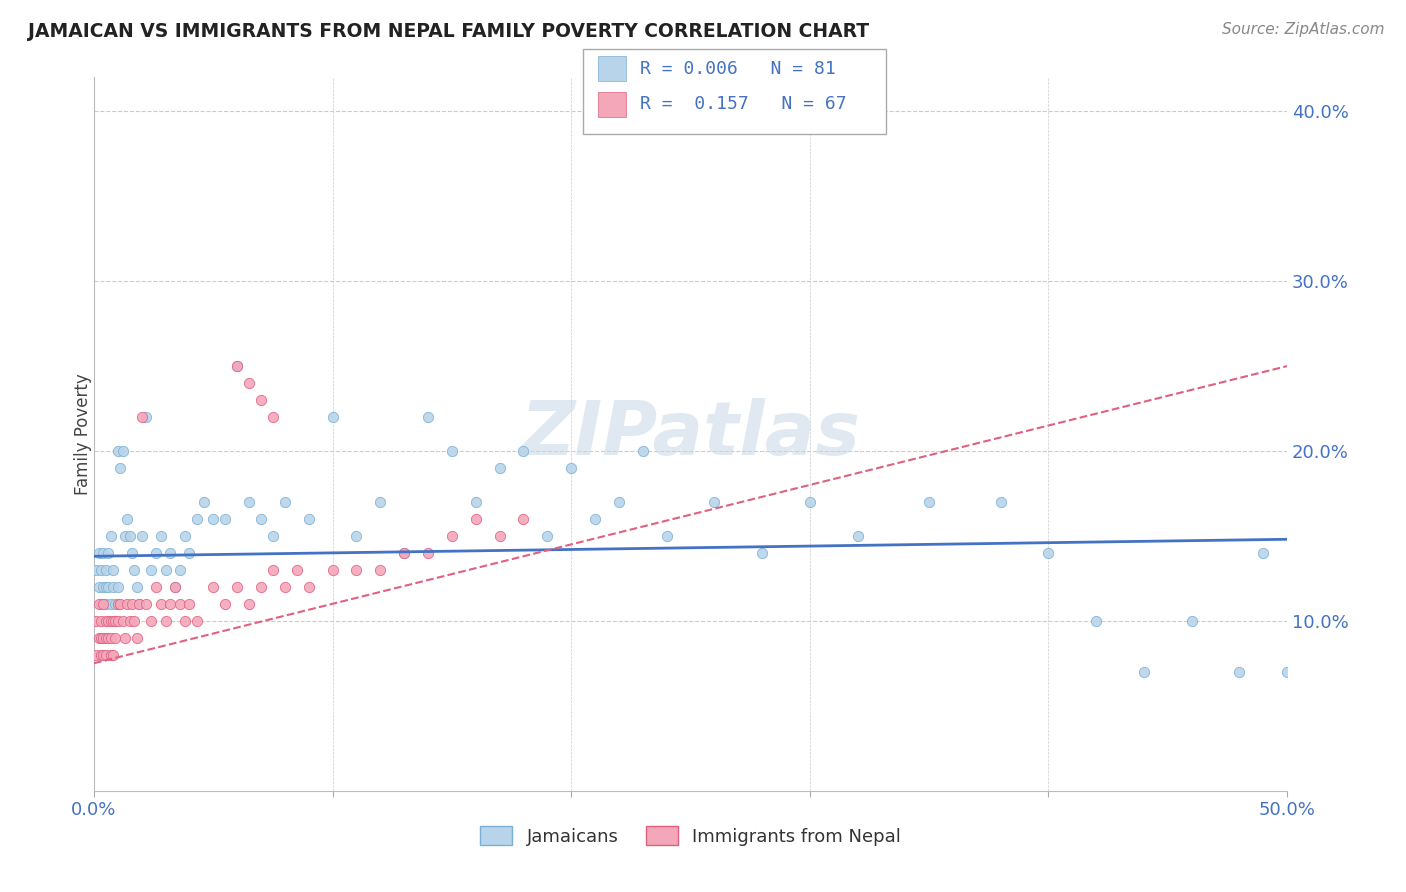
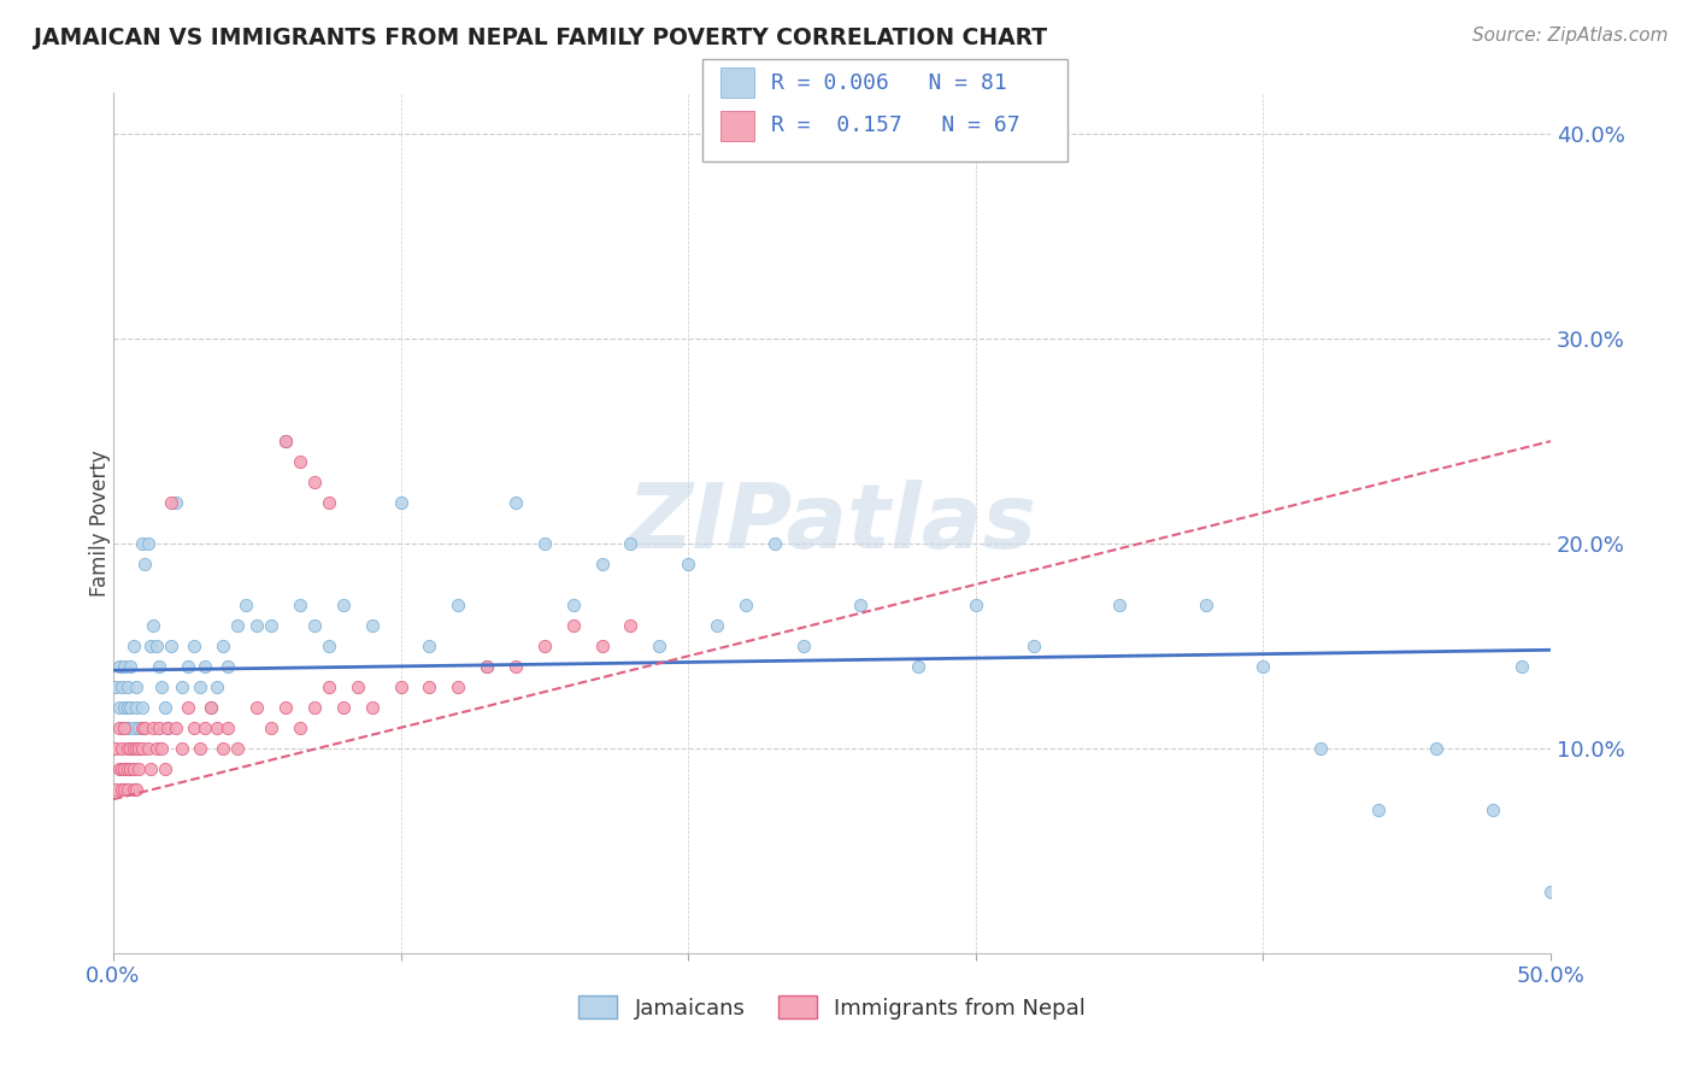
Jamaicans/50.0%: 7% -> 3%
